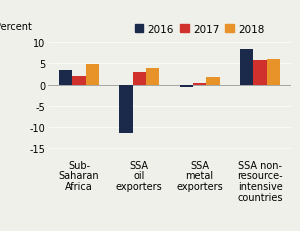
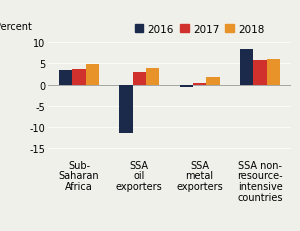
2017/Sub- Saharan Africa: 2.0 -> 3.8
